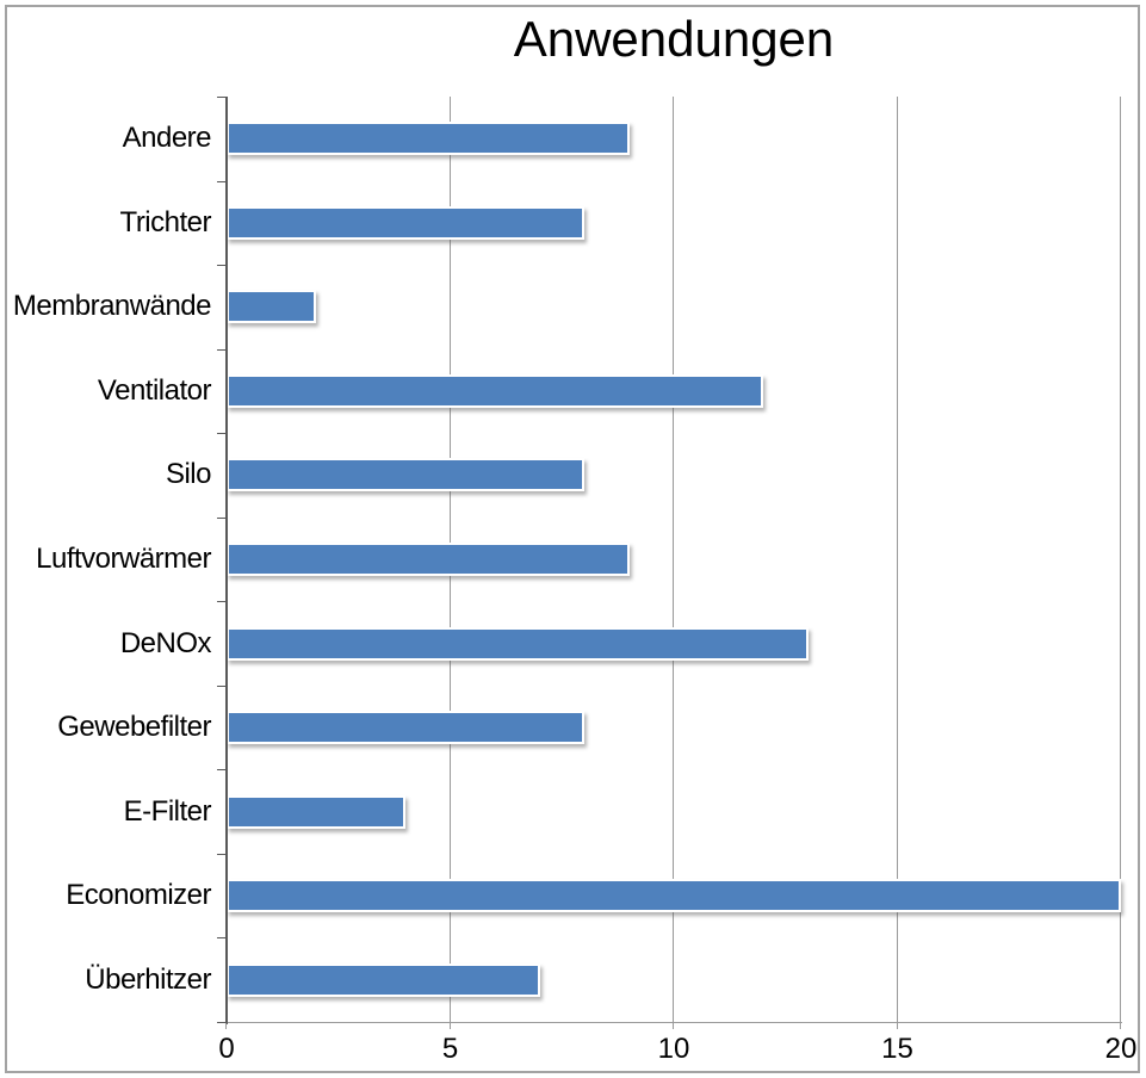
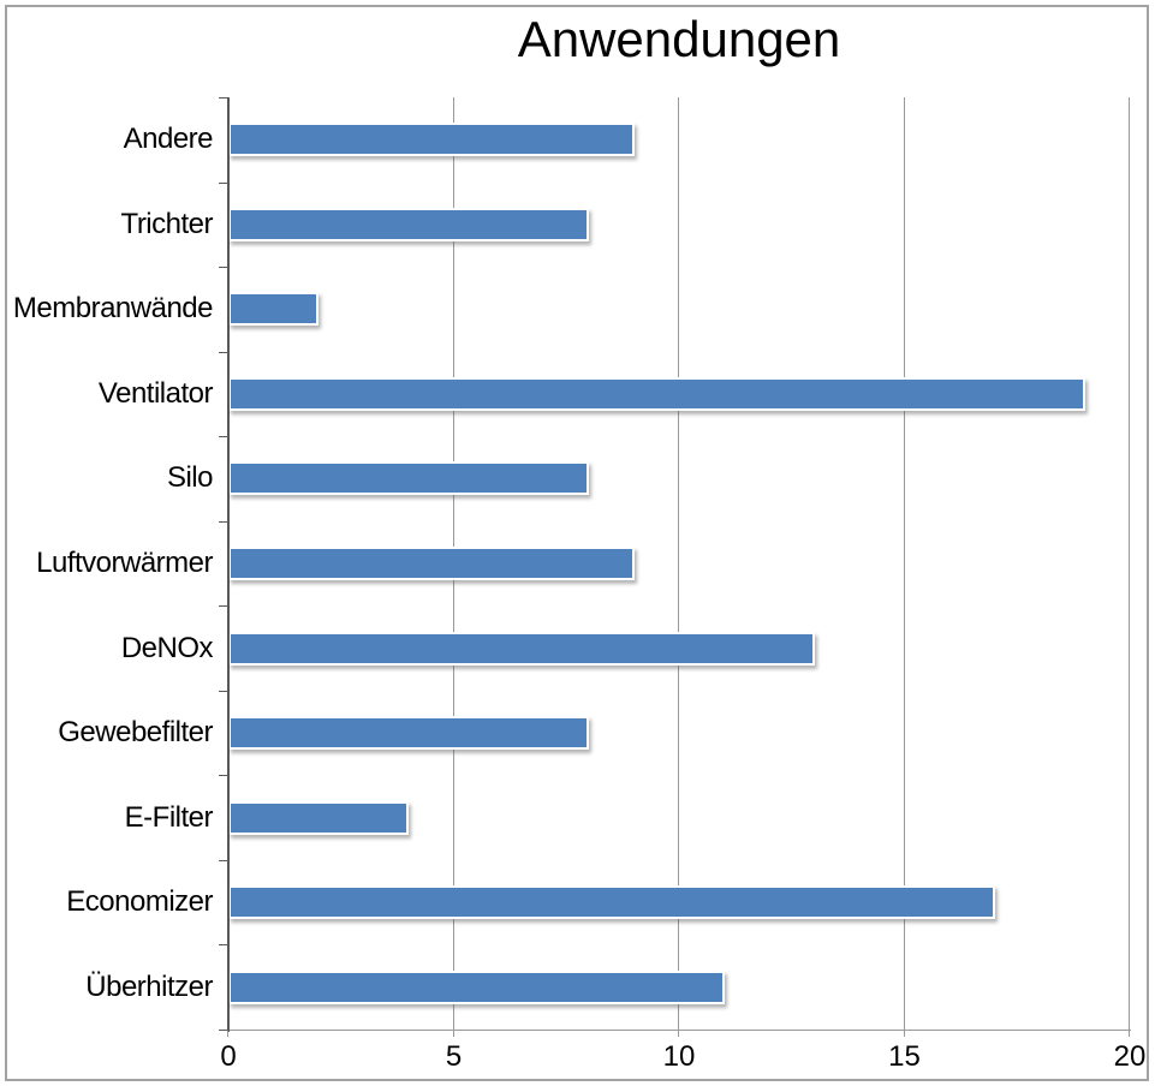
Ventilator: 12 -> 19
Economizer: 20 -> 17
Überhitzer: 7 -> 11
